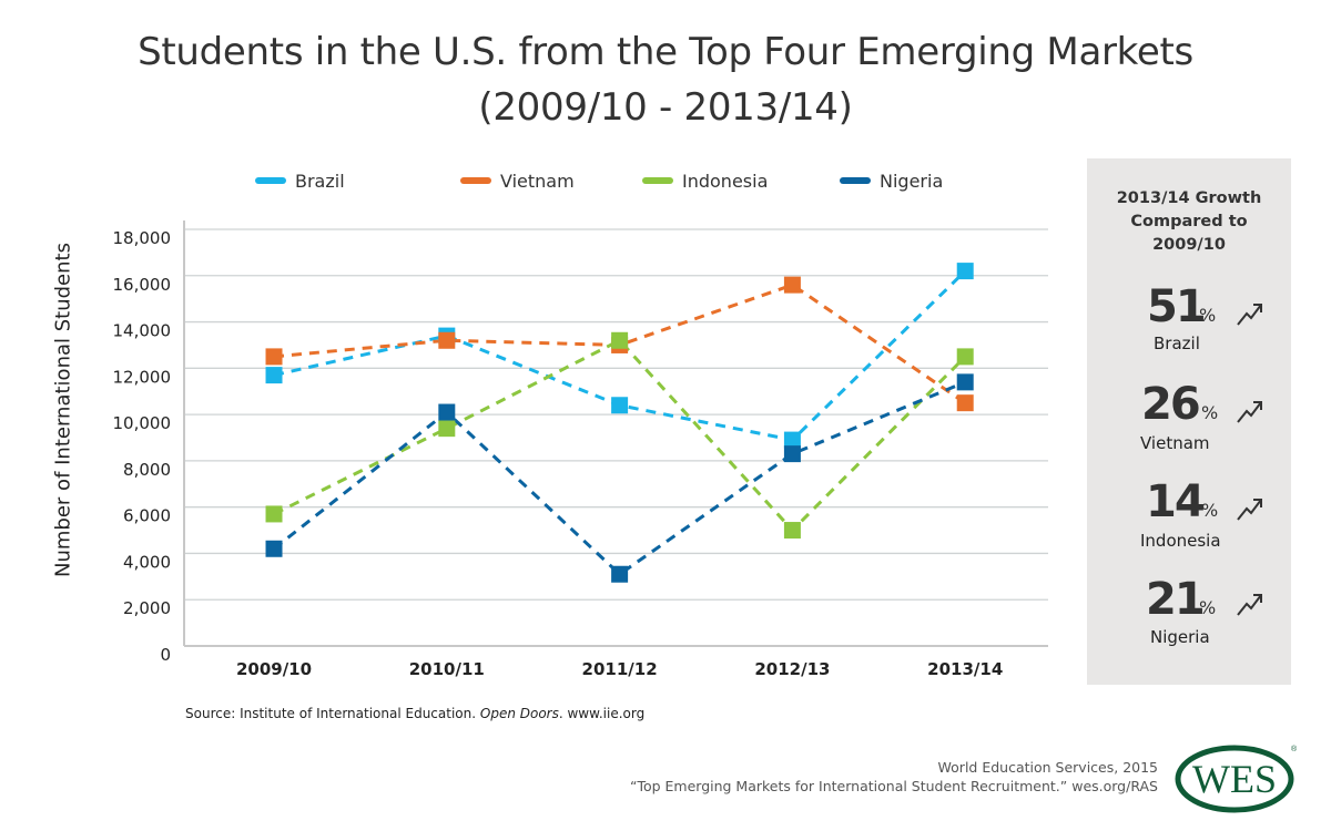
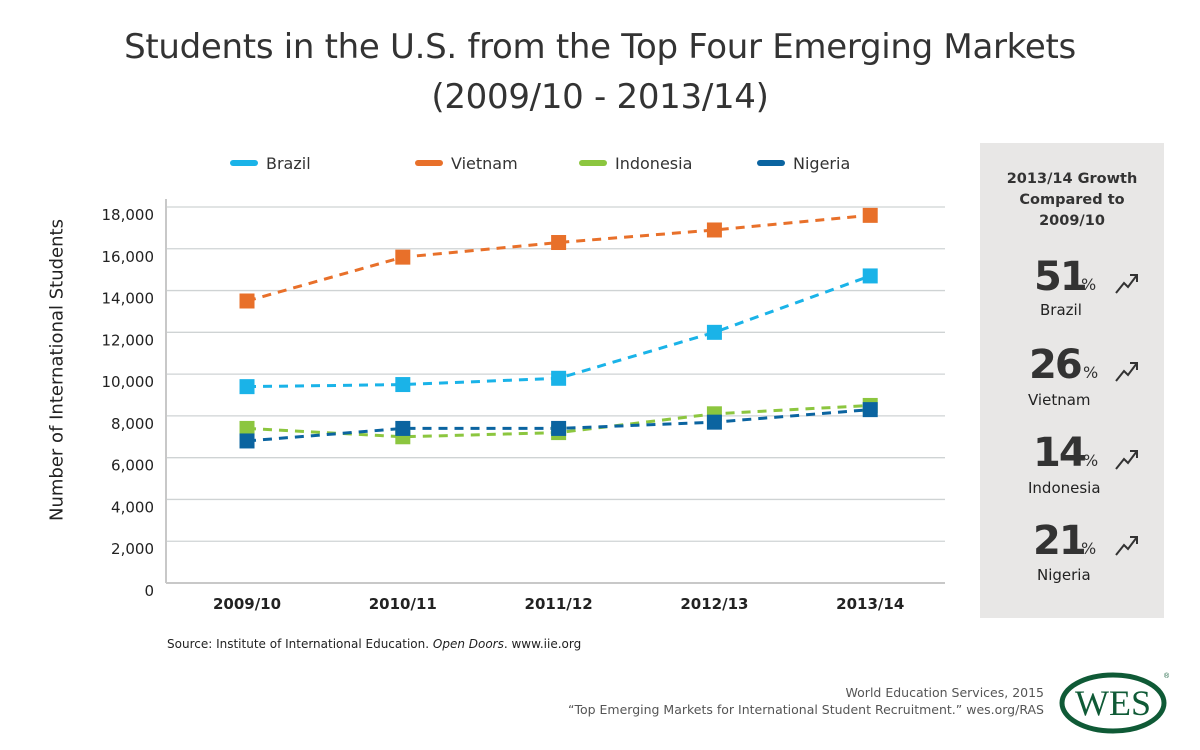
Brazil/2009/10: 11700 -> 9400
Vietnam/2009/10: 12500 -> 13500
Indonesia/2009/10: 5700 -> 7400
Nigeria/2009/10: 4200 -> 6800
Brazil/2010/11: 13400 -> 9500
Vietnam/2010/11: 13200 -> 15600
Indonesia/2010/11: 9400 -> 7000
Nigeria/2010/11: 10100 -> 7400
Brazil/2011/12: 10400 -> 9800
Vietnam/2011/12: 13000 -> 16300
Indonesia/2011/12: 13200 -> 7200
Nigeria/2011/12: 3100 -> 7400
Brazil/2012/13: 8900 -> 12000
Vietnam/2012/13: 15600 -> 16900
Indonesia/2012/13: 5000 -> 8100
Nigeria/2012/13: 8300 -> 7700
Brazil/2013/14: 16200 -> 14700
Vietnam/2013/14: 10500 -> 17600
Indonesia/2013/14: 12500 -> 8500
Nigeria/2013/14: 11400 -> 8300
